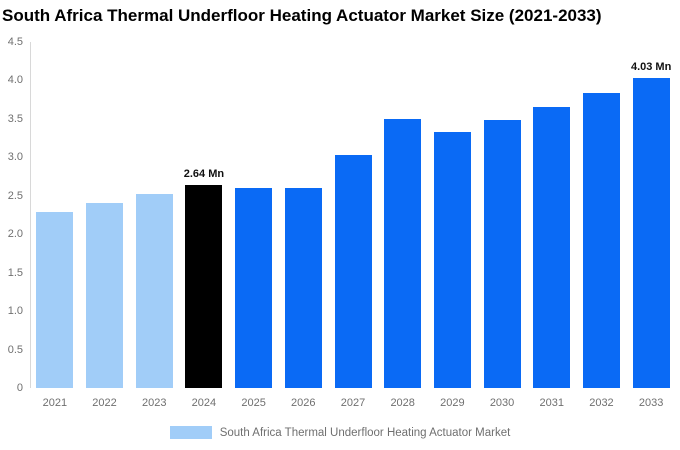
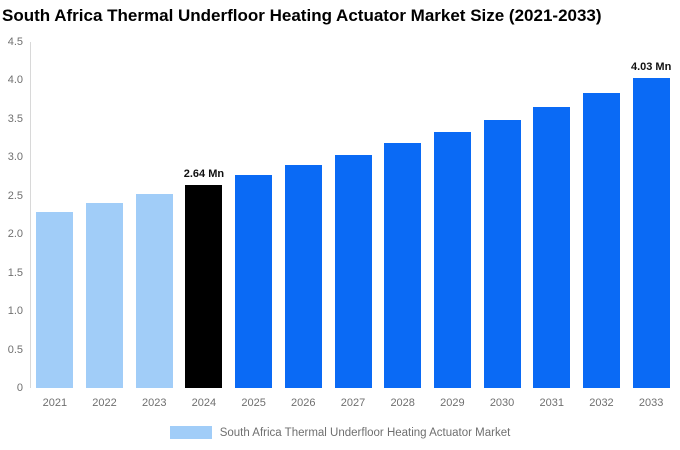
2025: 2.6 -> 2.8
2026: 2.6 -> 2.9
2028: 3.5 -> 3.2
